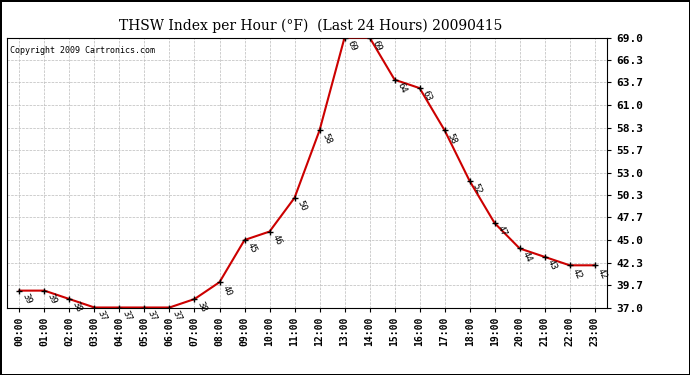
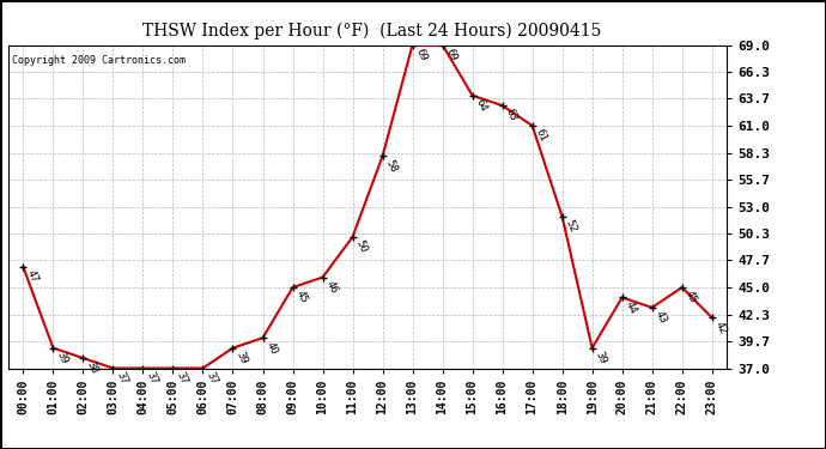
00:00: 39 -> 47
07:00: 38 -> 39
17:00: 58 -> 61
19:00: 47 -> 39
22:00: 42 -> 45
